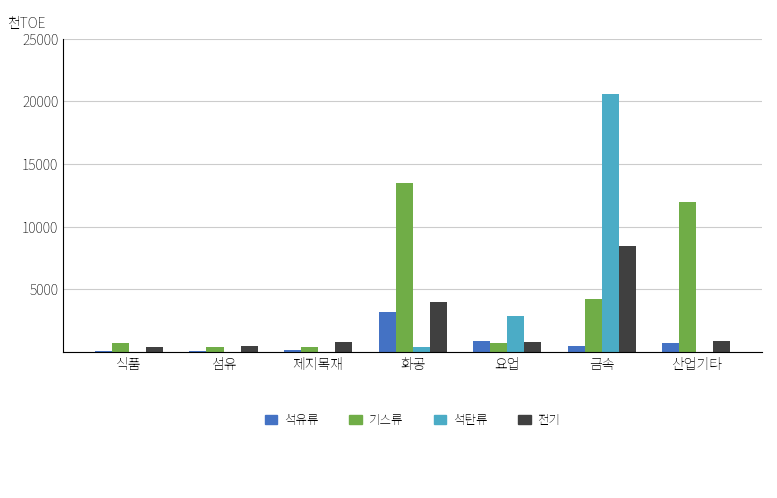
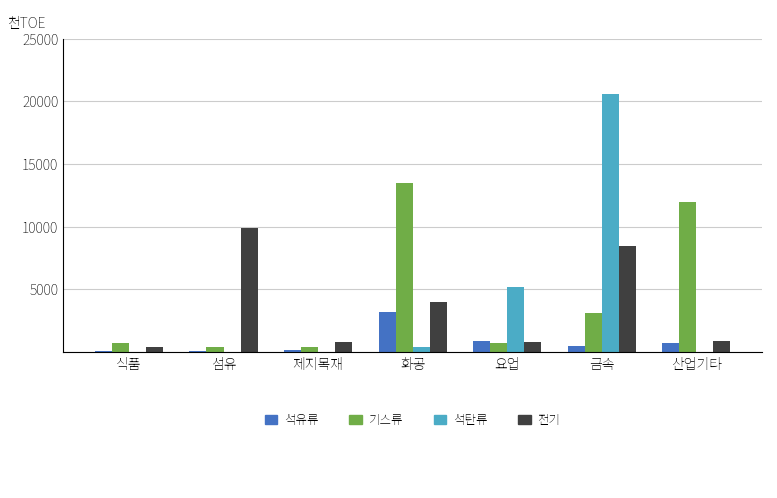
전기/섬유: 500 -> 9900
석탄류/요업: 2900 -> 5200
기스류/금속: 4200 -> 3100
